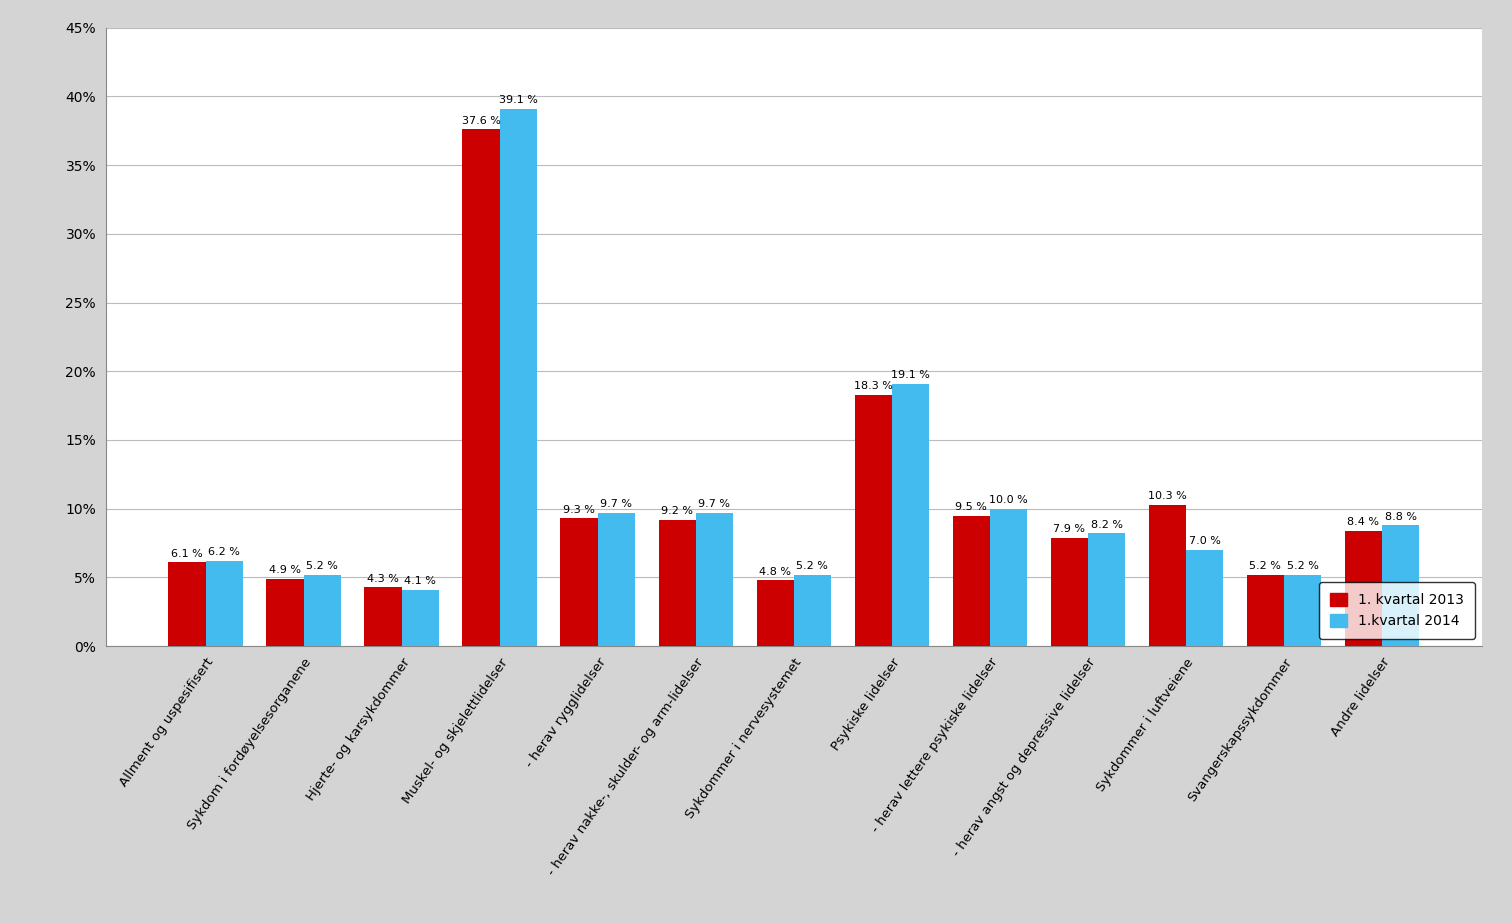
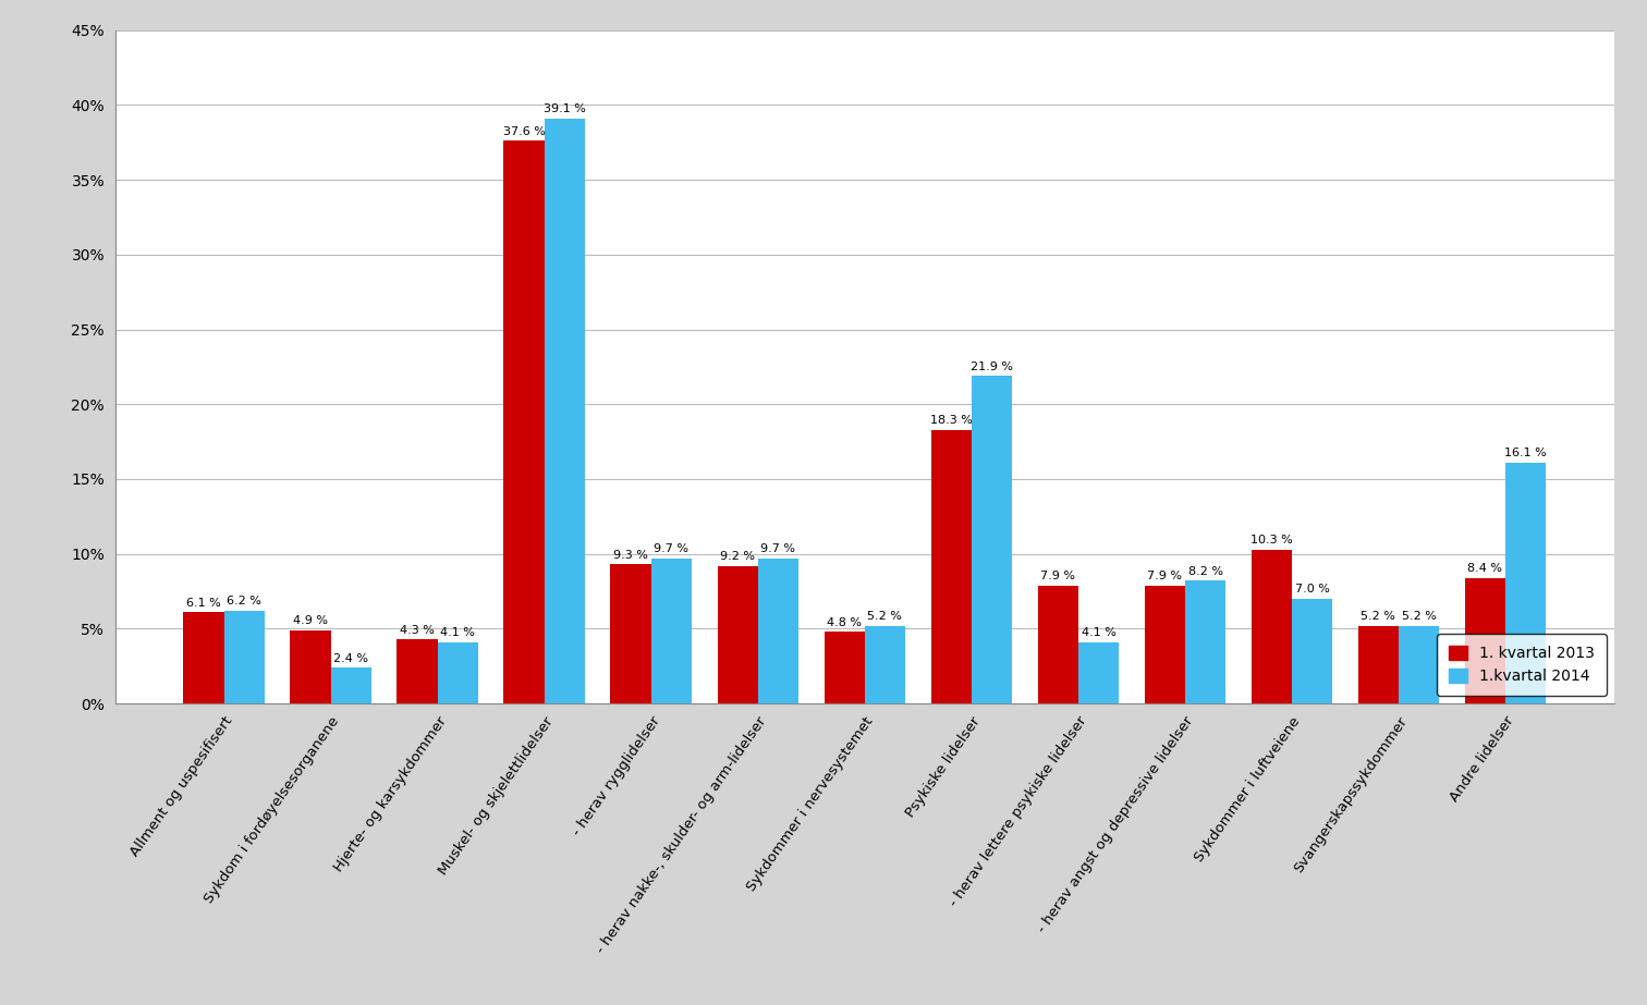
1.kvartal 2014/Sykdom i fordøyelsesorganene: 5.2 -> 2.4
1.kvartal 2014/Psykiske lidelser: 19.1 -> 21.9
1. kvartal 2013/- herav lettere psykiske lidelser: 9.5 -> 7.9
1.kvartal 2014/- herav lettere psykiske lidelser: 10.0 -> 4.1
1.kvartal 2014/Andre lidelser: 8.8 -> 16.1
